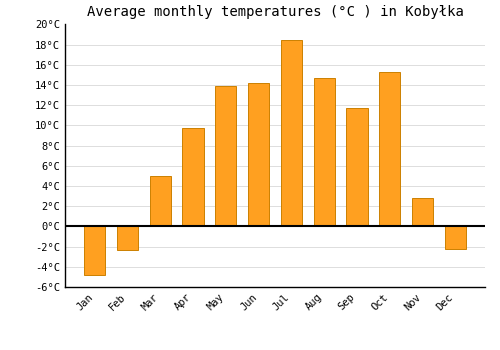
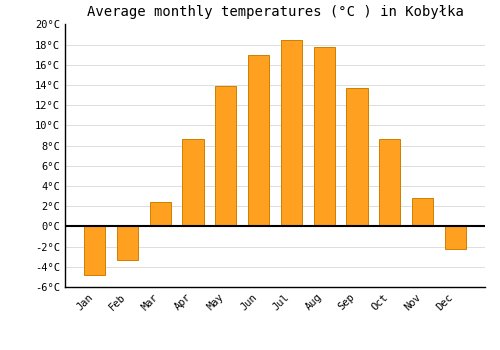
Feb: -2.3°C -> -3.3°C
Mar: 5.0°C -> 2.4°C
Apr: 9.7°C -> 8.7°C
Jun: 14.2°C -> 17.0°C
Aug: 14.7°C -> 17.8°C
Sep: 11.7°C -> 13.7°C
Oct: 15.3°C -> 8.7°C
